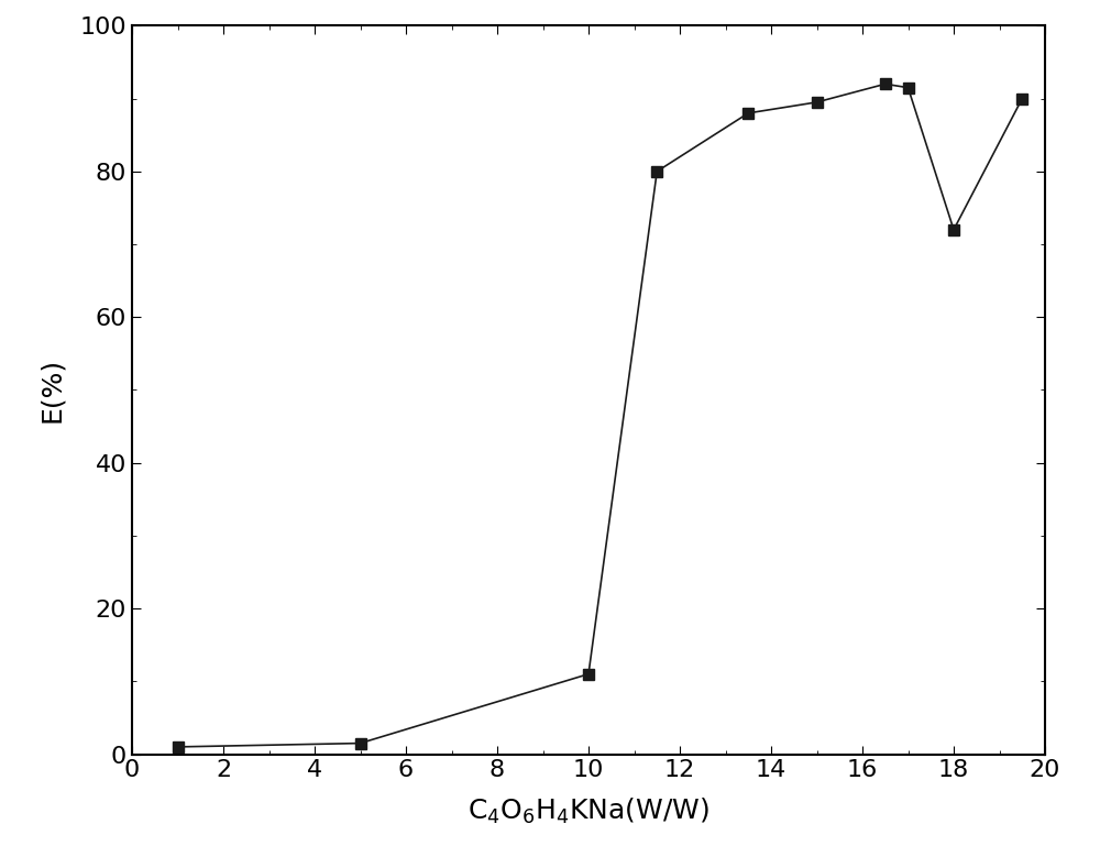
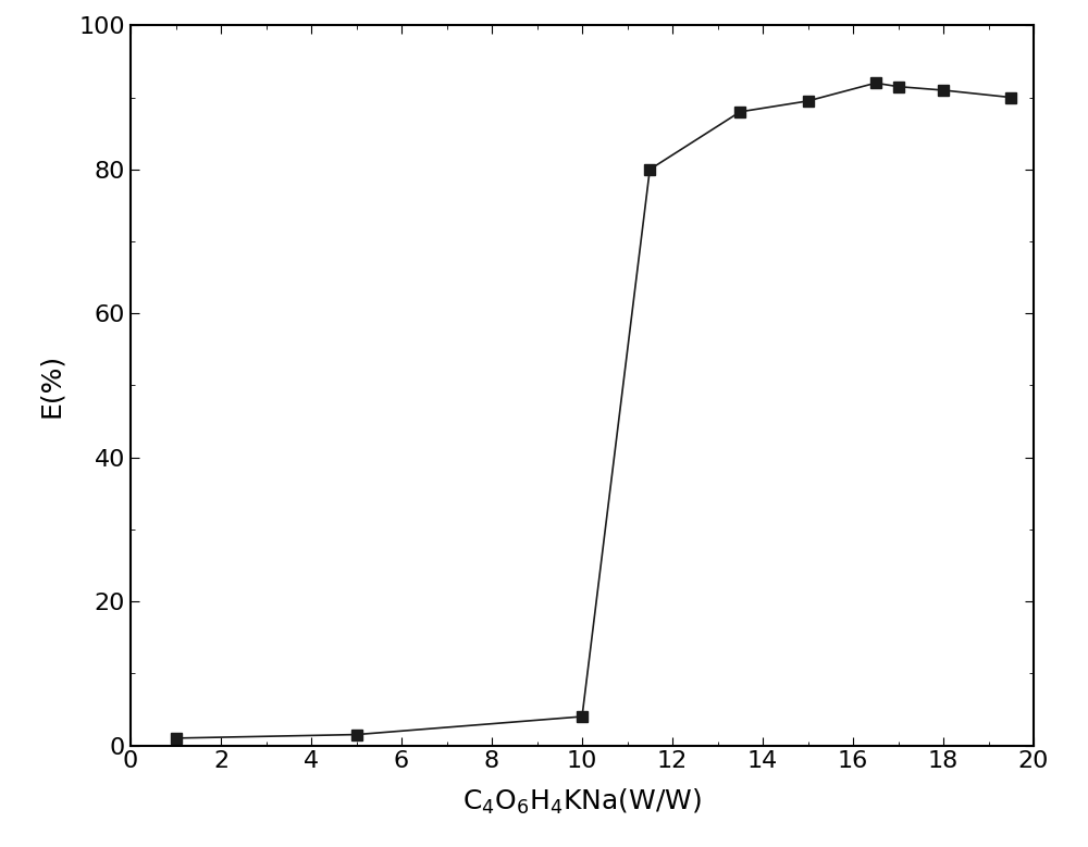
10: 11.0 -> 4.0
18: 72.0 -> 91.0
